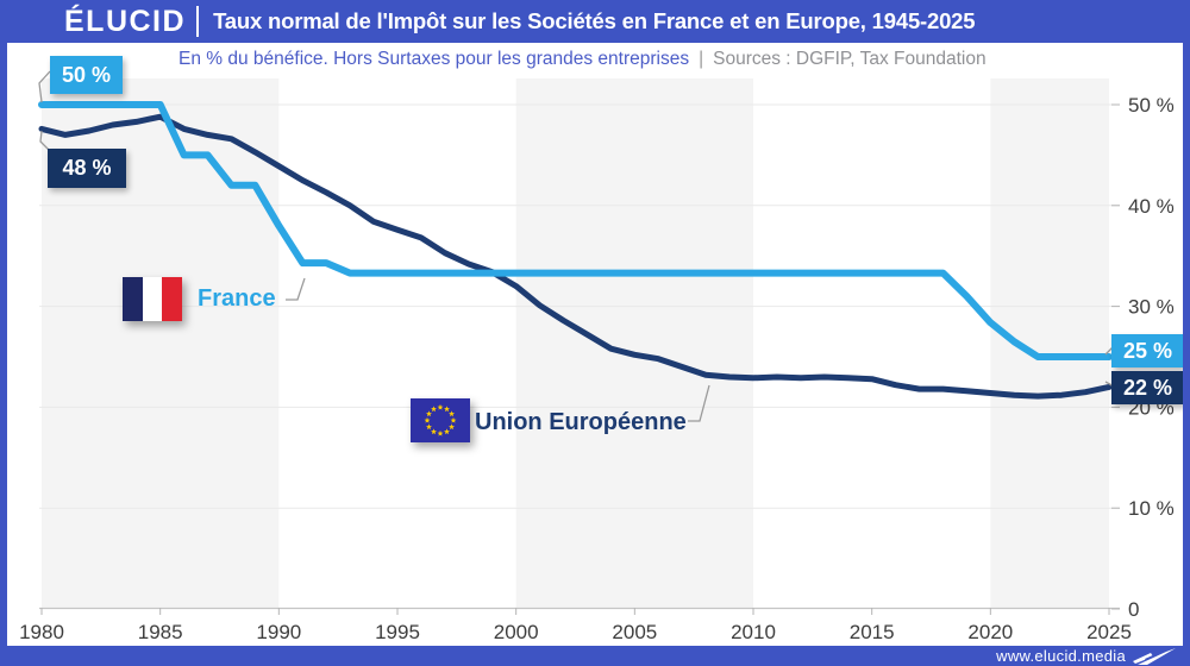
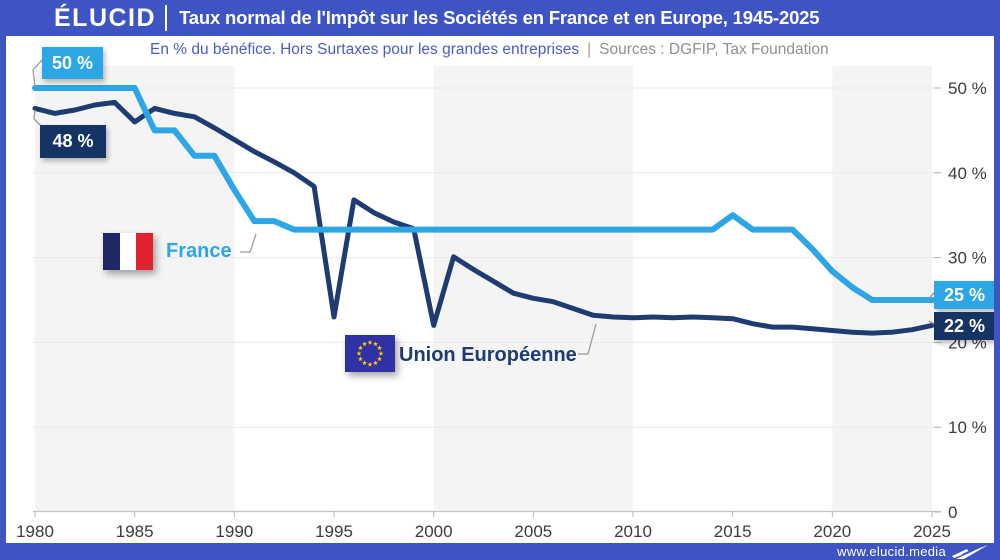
Union Européenne/1985: 49% -> 46%
Union Européenne/1995: 38% -> 23%
Union Européenne/2000: 32% -> 22%
France/2015: 33% -> 35%
